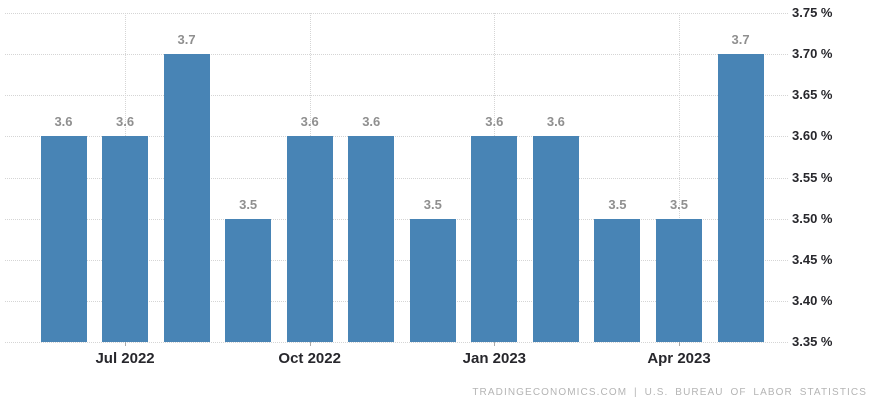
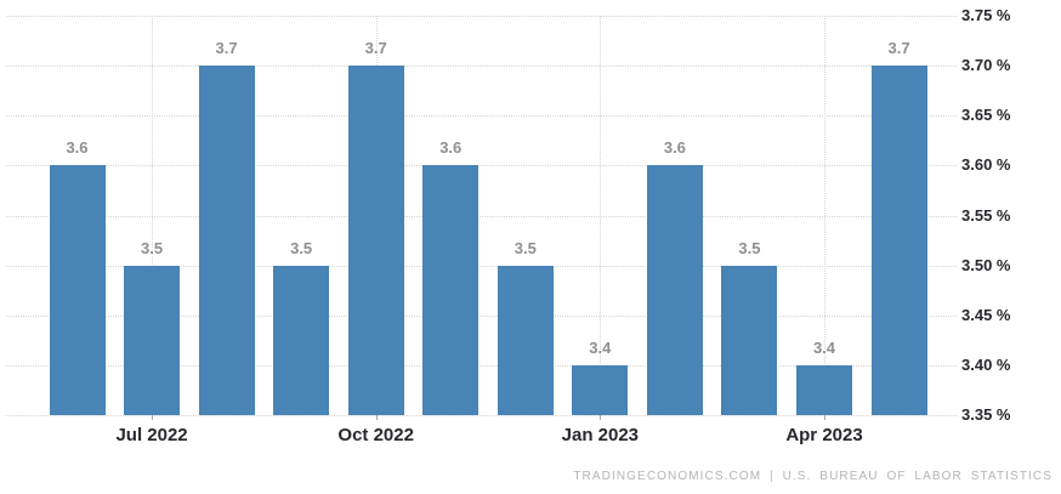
Jul 2022: 3.6 -> 3.5
Oct 2022: 3.6 -> 3.7
Jan 2023: 3.6 -> 3.4
Apr 2023: 3.5 -> 3.4
